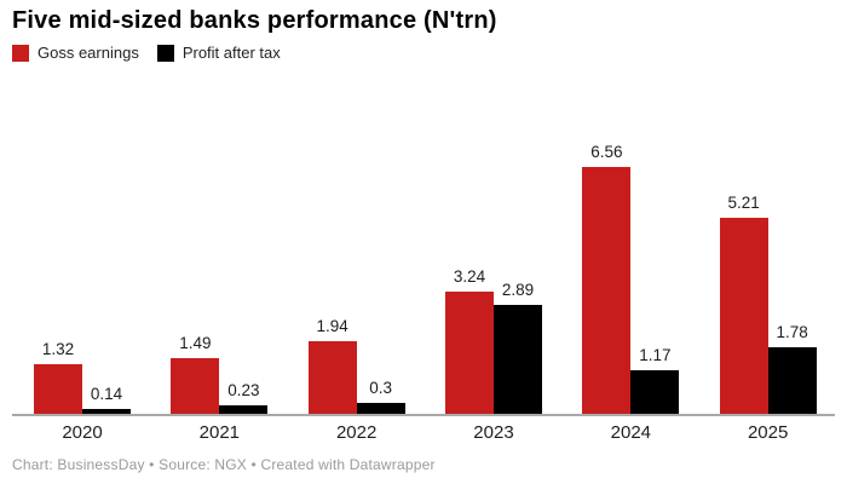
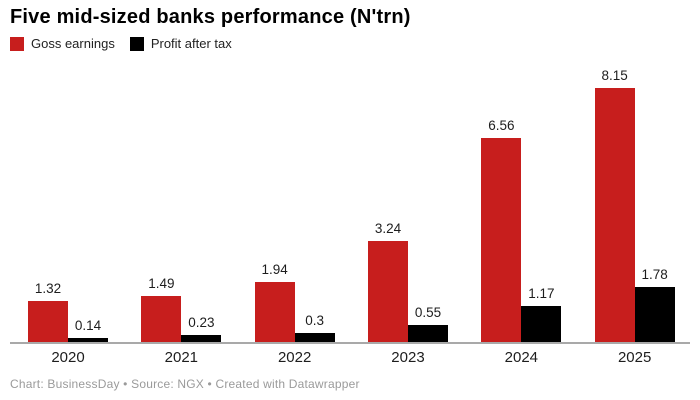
Profit after tax/2023: 2.89 -> 0.55
Goss earnings/2025: 5.21 -> 8.15
